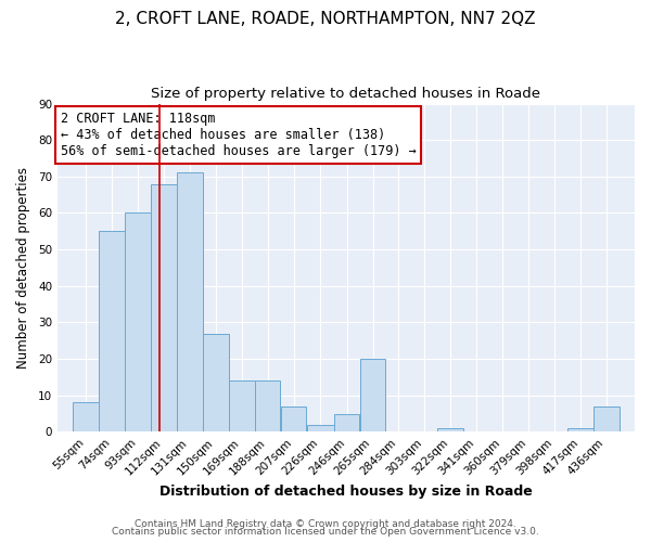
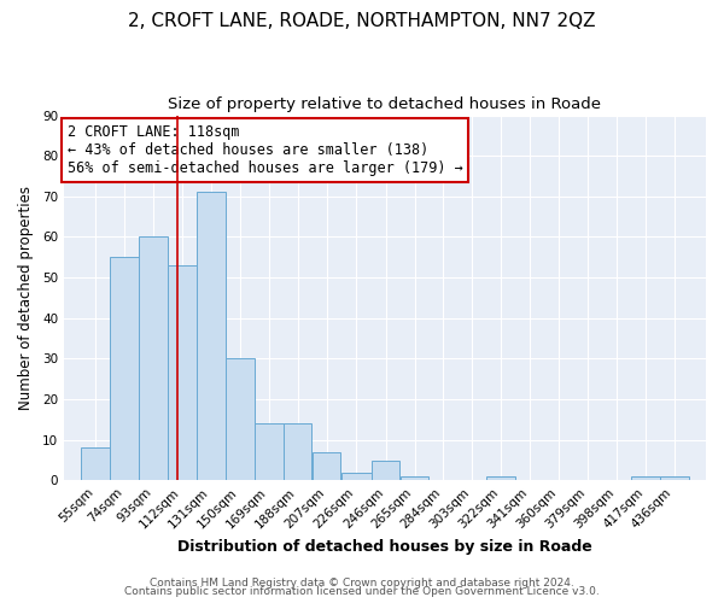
112sqm: 68 -> 53
150sqm: 27 -> 30
265sqm: 20 -> 1
436sqm: 7 -> 1
